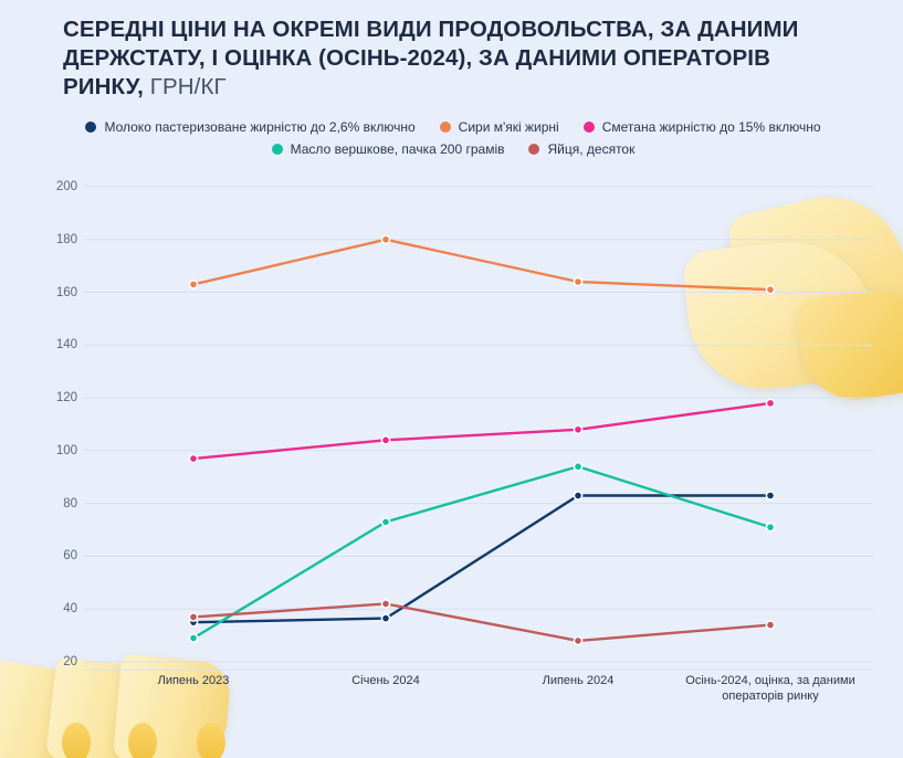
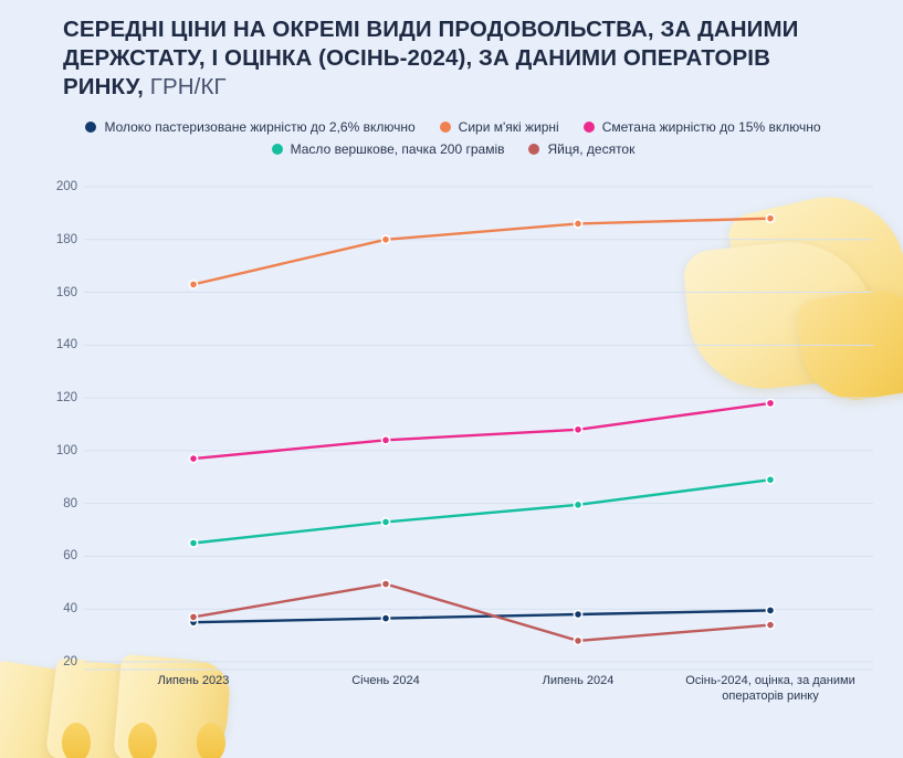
Масло вершкове, пачка 200 грамів/Липень 2023: 29 -> 65
Яйця, десяток/Січень 2024: 42 -> 50
Молоко пастеризоване жирністю до 2,6% включно/Липень 2024: 83 -> 38
Сири м'які жирні/Липень 2024: 164 -> 186
Масло вершкове, пачка 200 грамів/Липень 2024: 94 -> 80
Молоко пастеризоване жирністю до 2,6% включно/Осінь-2024, оцінка, за даними операторів ринку: 83 -> 40
Сири м'які жирні/Осінь-2024, оцінка, за даними операторів ринку: 161 -> 188
Масло вершкове, пачка 200 грамів/Осінь-2024, оцінка, за даними операторів ринку: 71 -> 89
